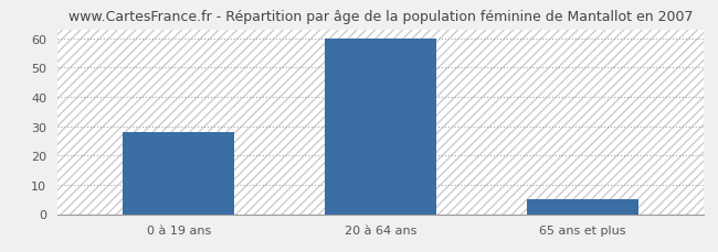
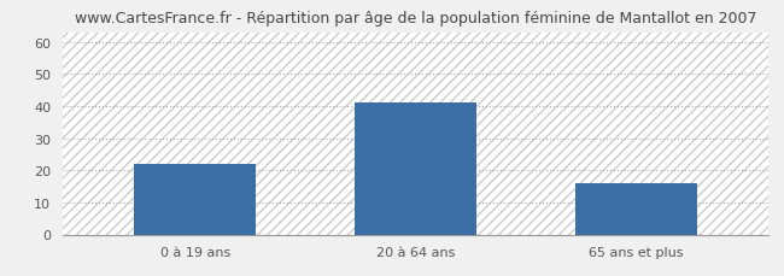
0 à 19 ans: 28 -> 22
20 à 64 ans: 60 -> 41
65 ans et plus: 5 -> 16
